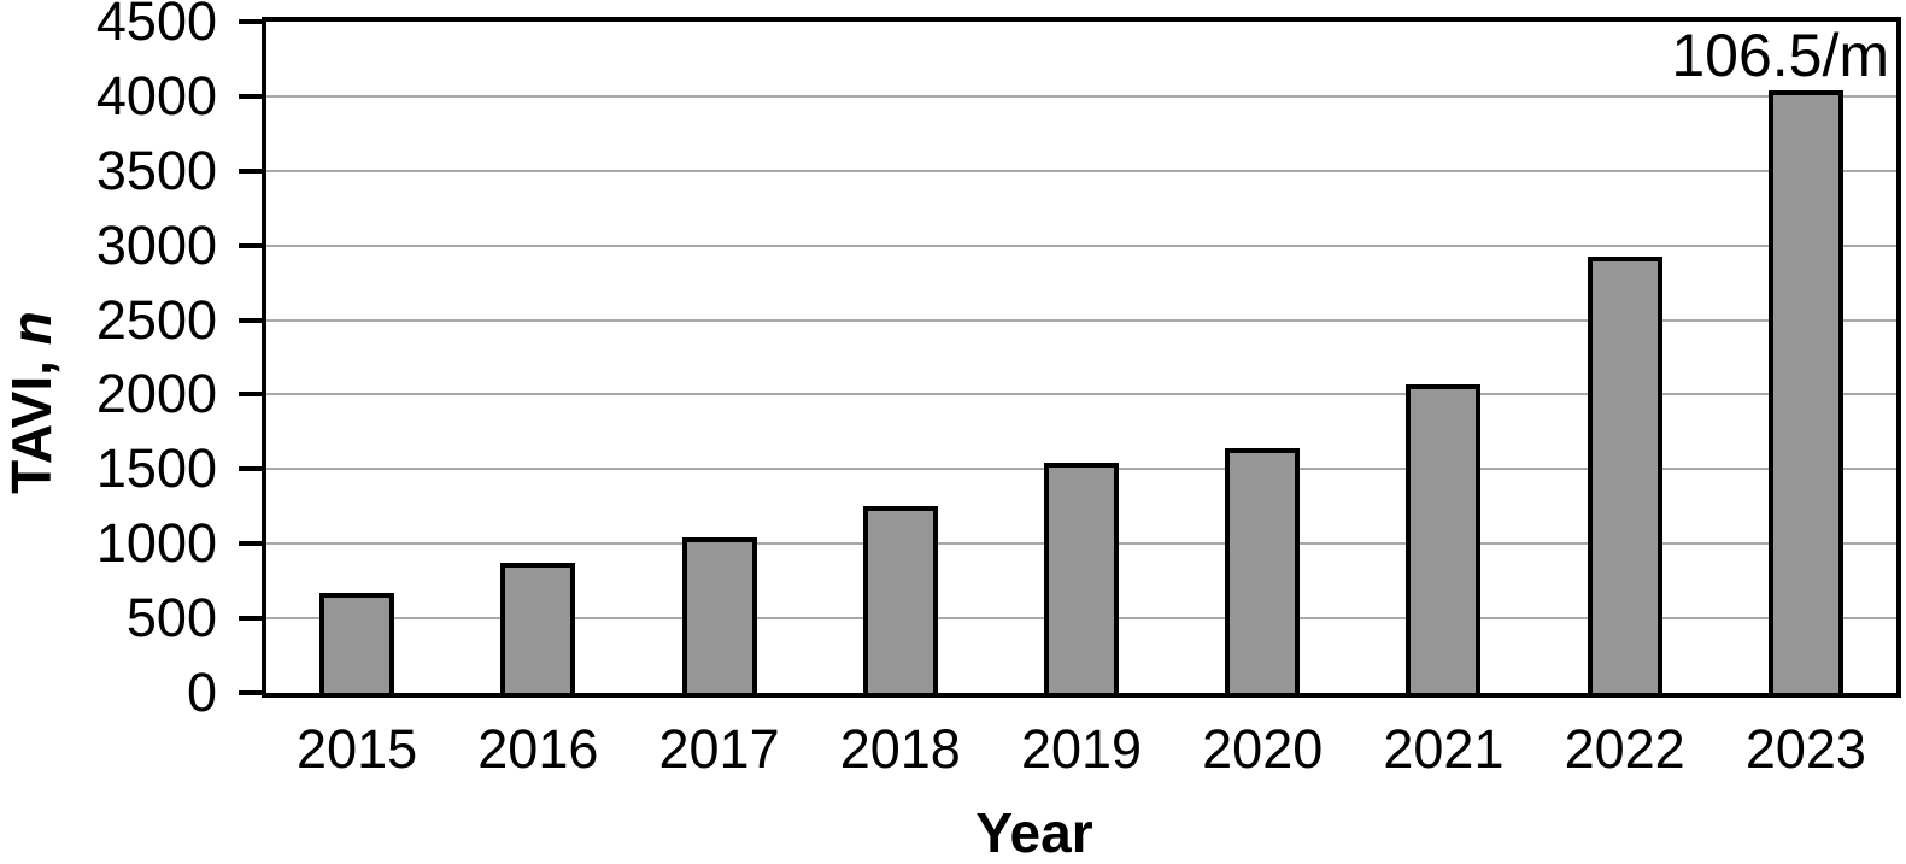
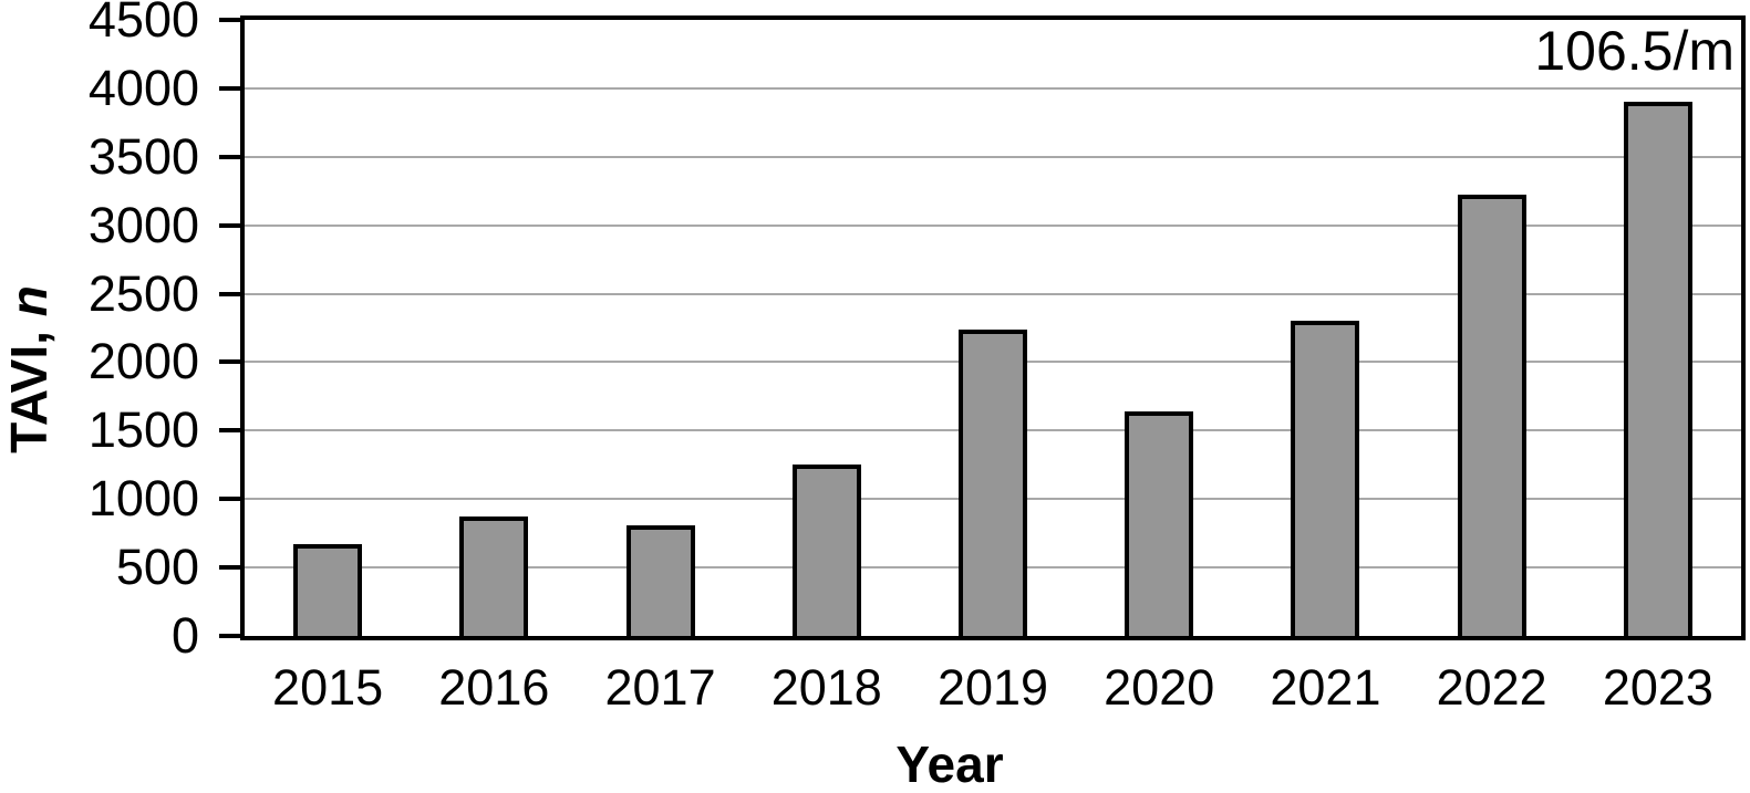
2017: 1040 -> 810
2019: 1540 -> 2240
2021: 2070 -> 2300
2022: 2920 -> 3220
2023: 4040 -> 3900
